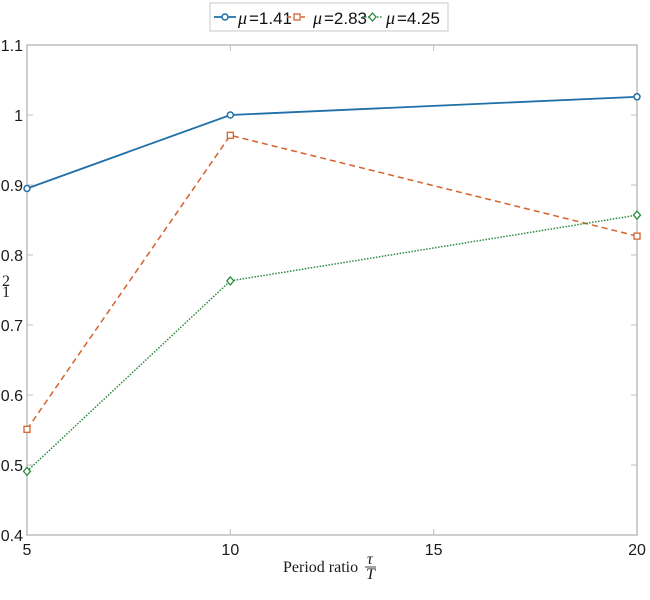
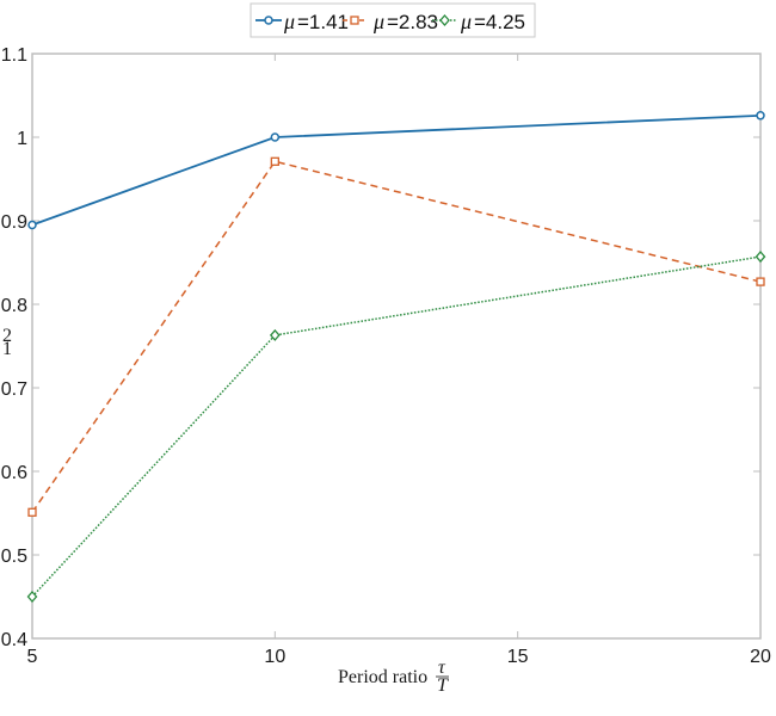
μ=4.25/5: 0.49 -> 0.45
